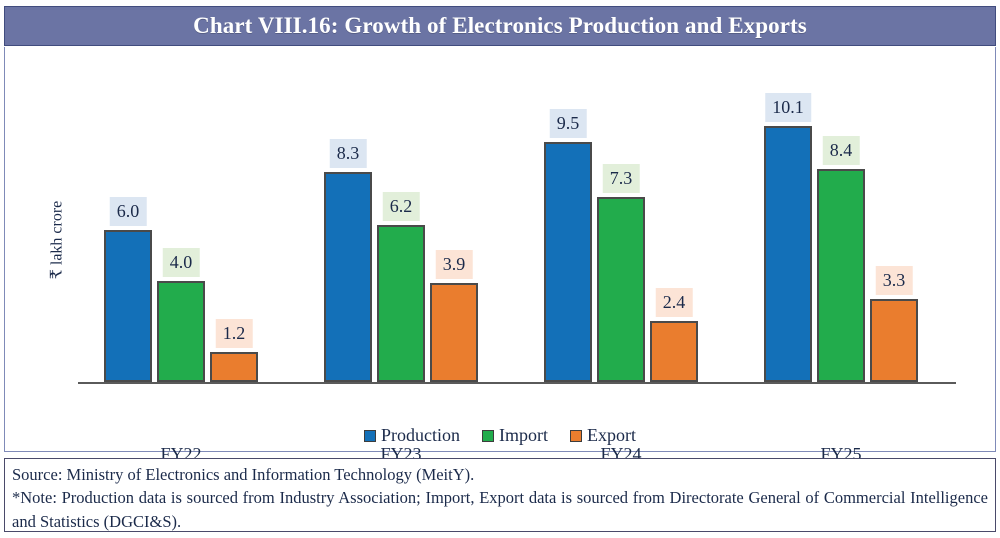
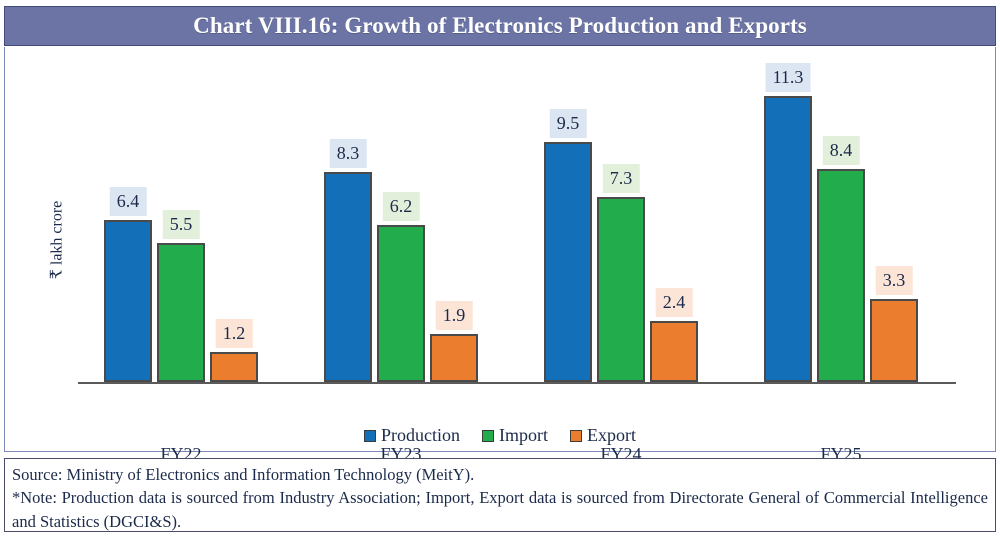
Production/FY22: 6.0 -> 6.4
Import/FY22: 4.0 -> 5.5
Export/FY23: 3.9 -> 1.9
Production/FY25: 10.1 -> 11.3
